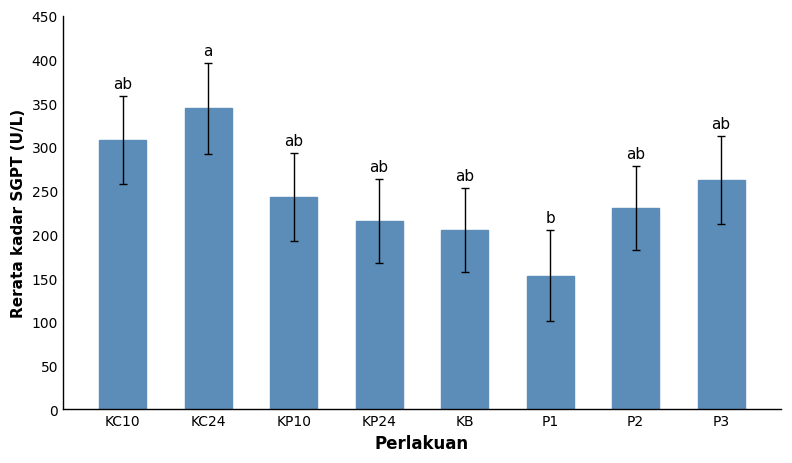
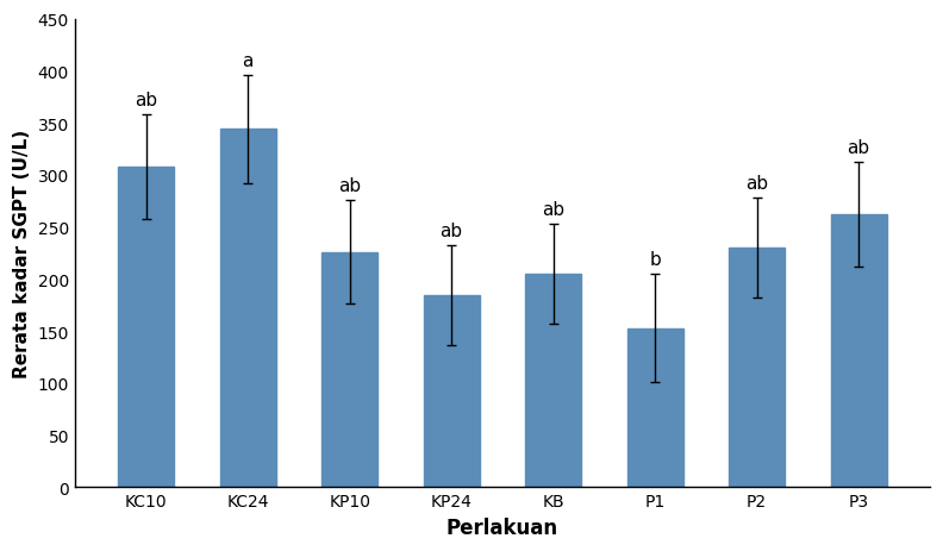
KP10: 243 -> 226
KP24: 215 -> 184
